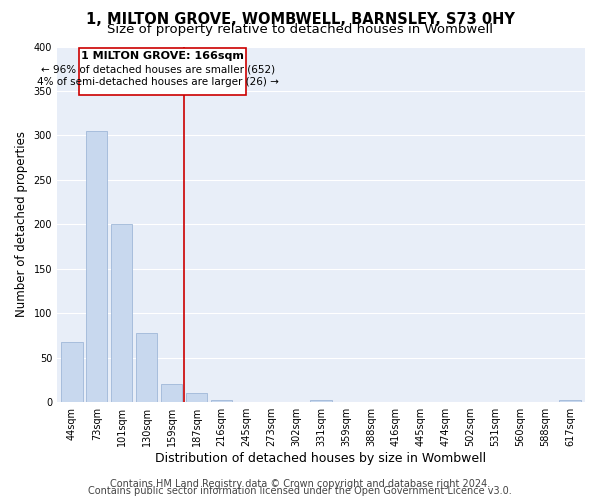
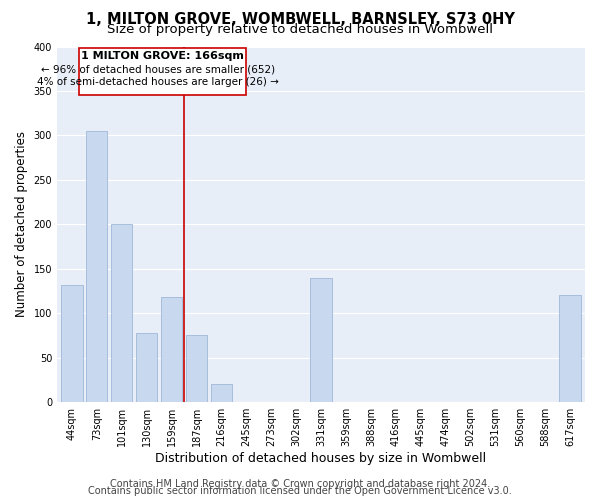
44sqm: 68 -> 132
159sqm: 20 -> 118
187sqm: 10 -> 76
216sqm: 3 -> 20
331sqm: 3 -> 140
617sqm: 3 -> 120
